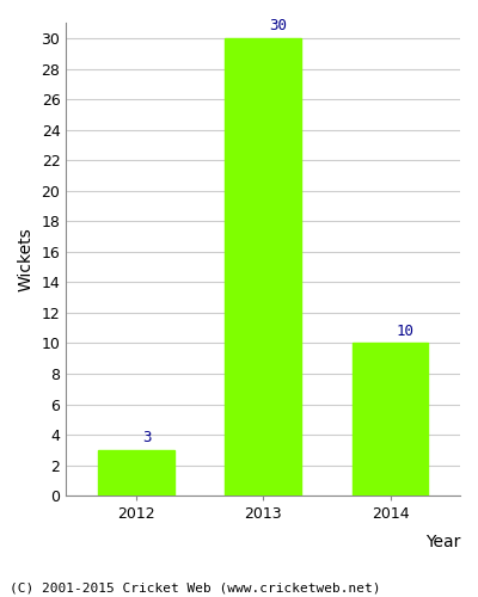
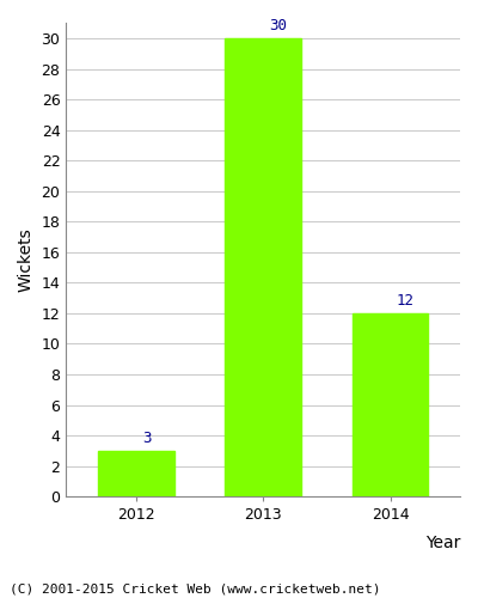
2014: 10 -> 12
